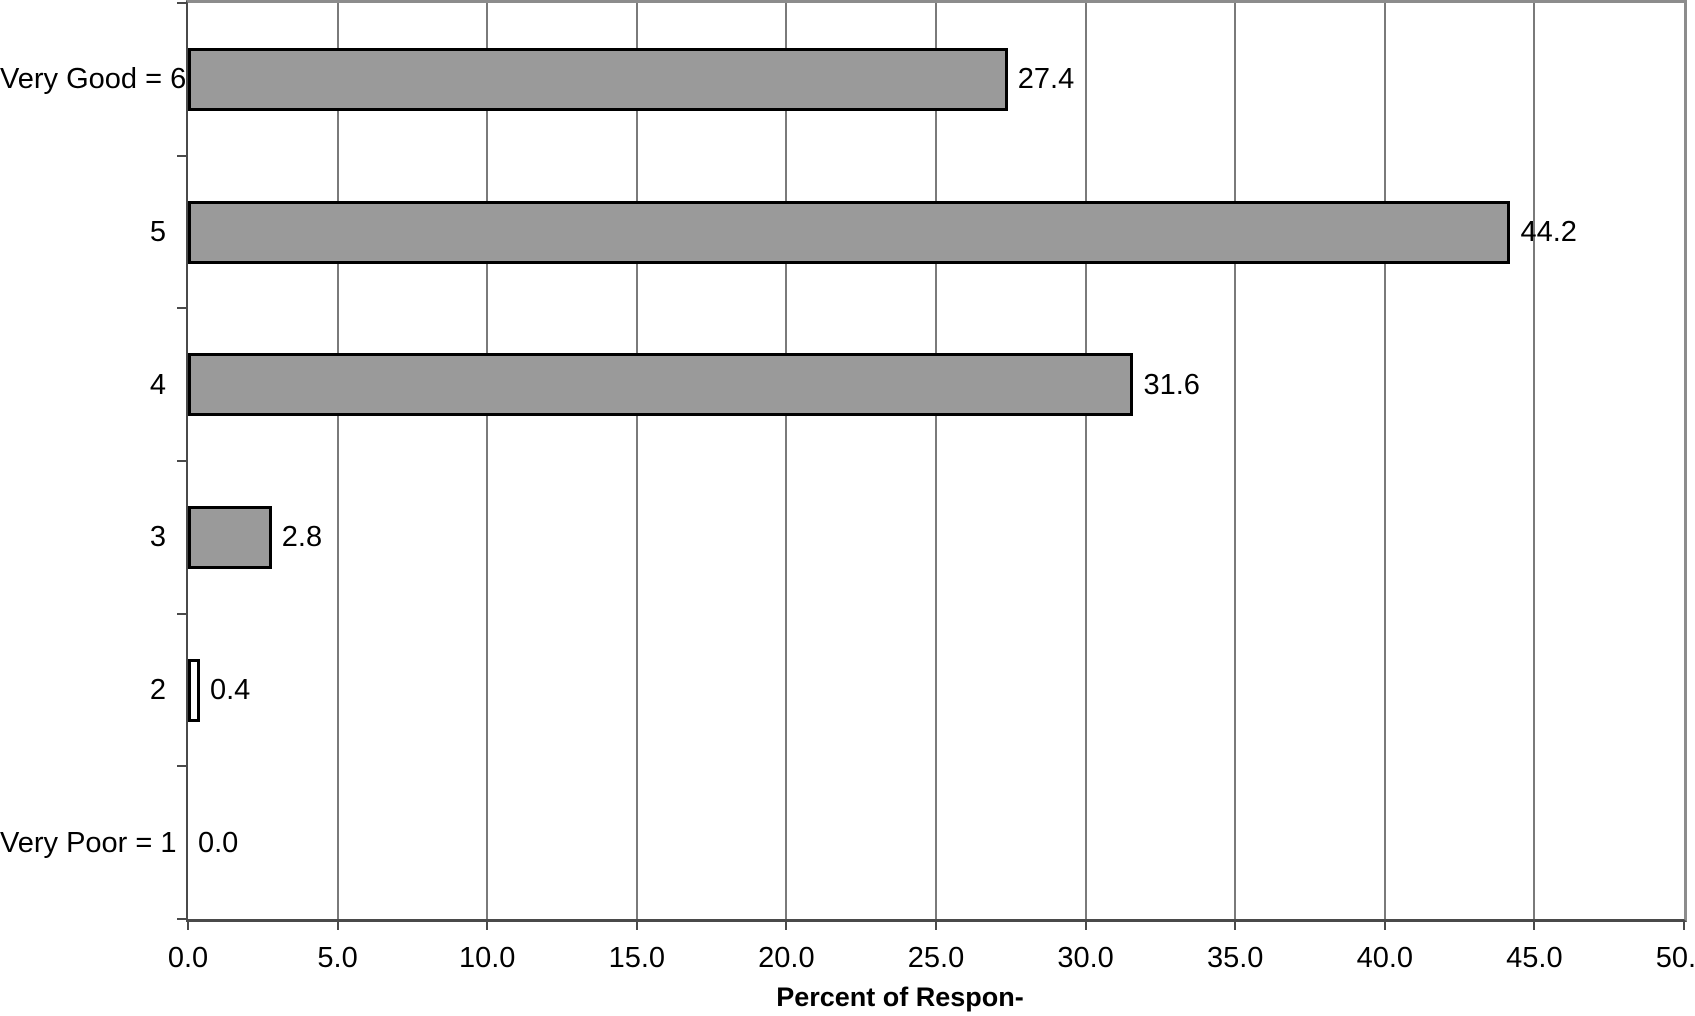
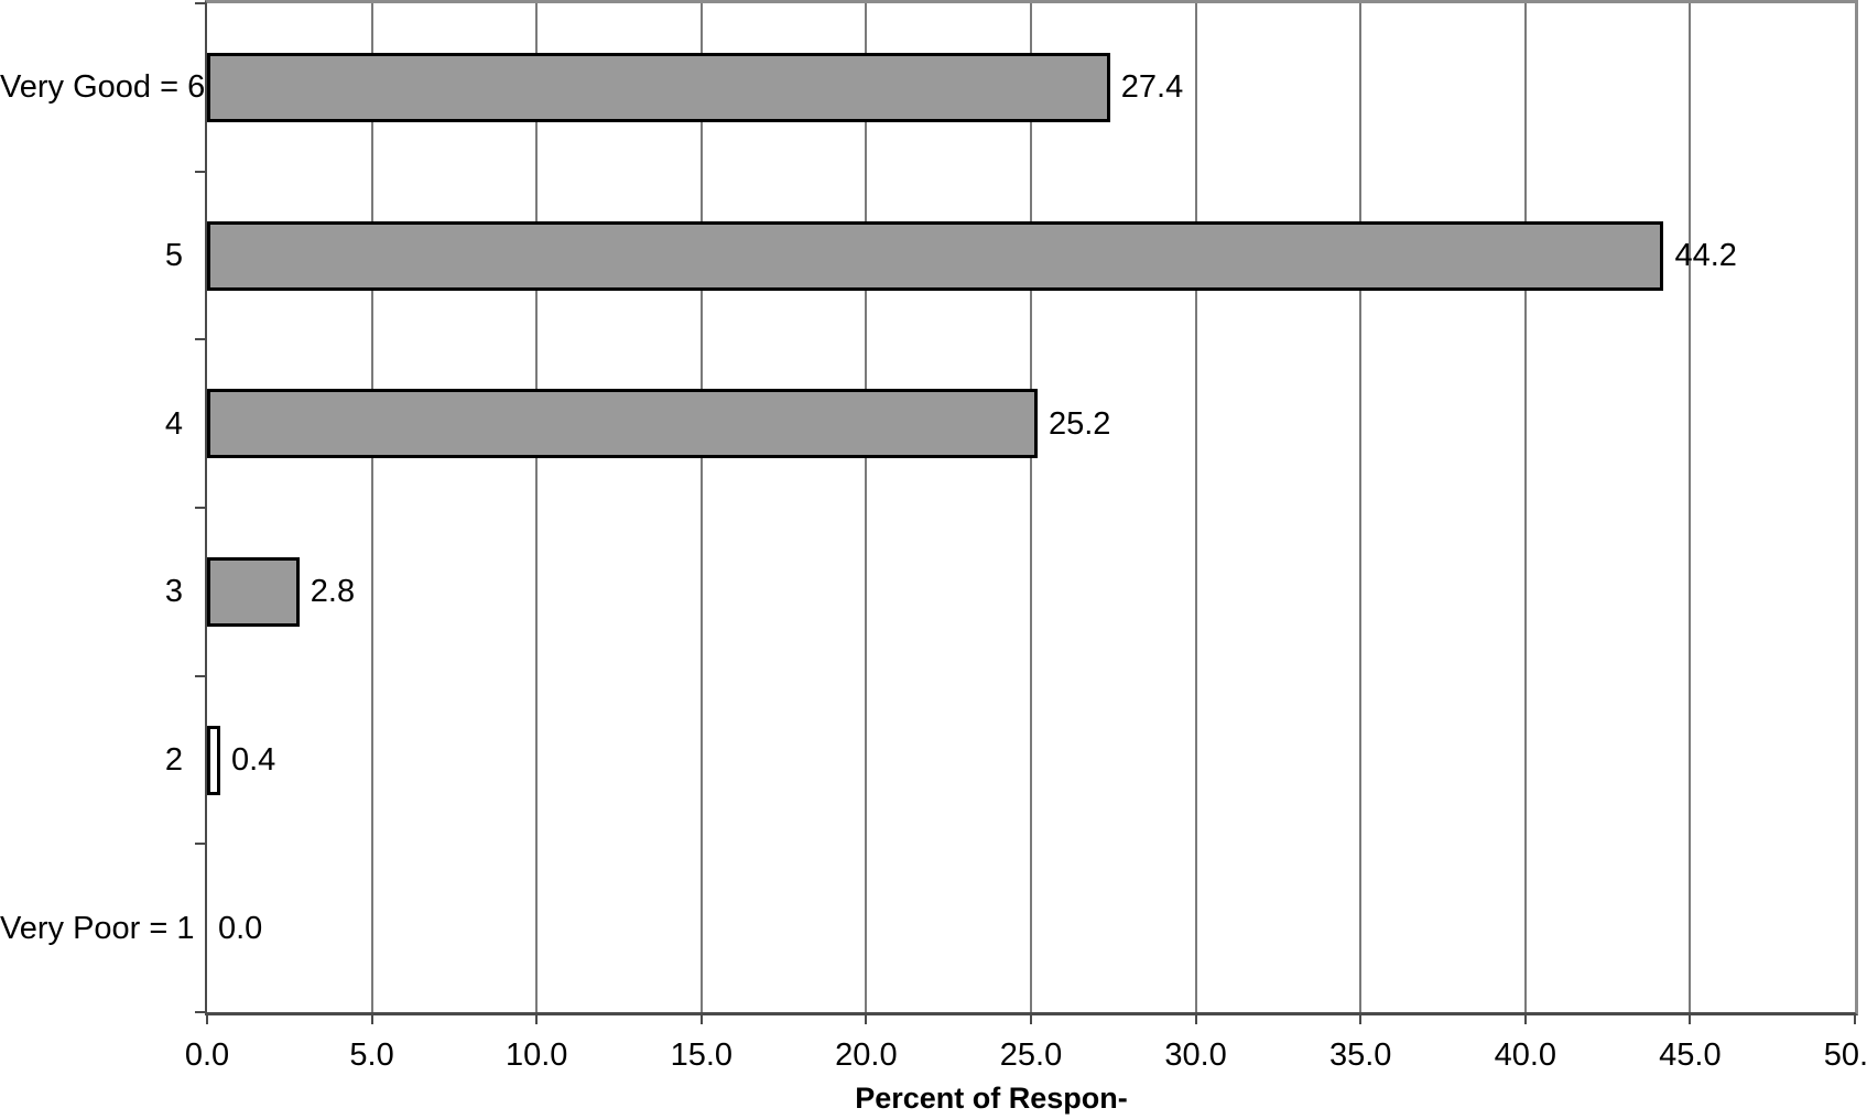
4: 31.6 -> 25.2
